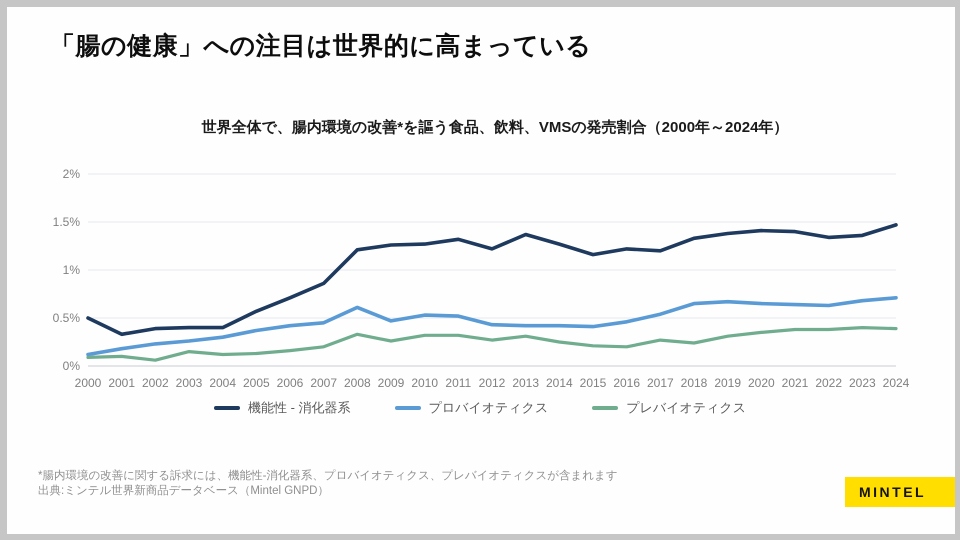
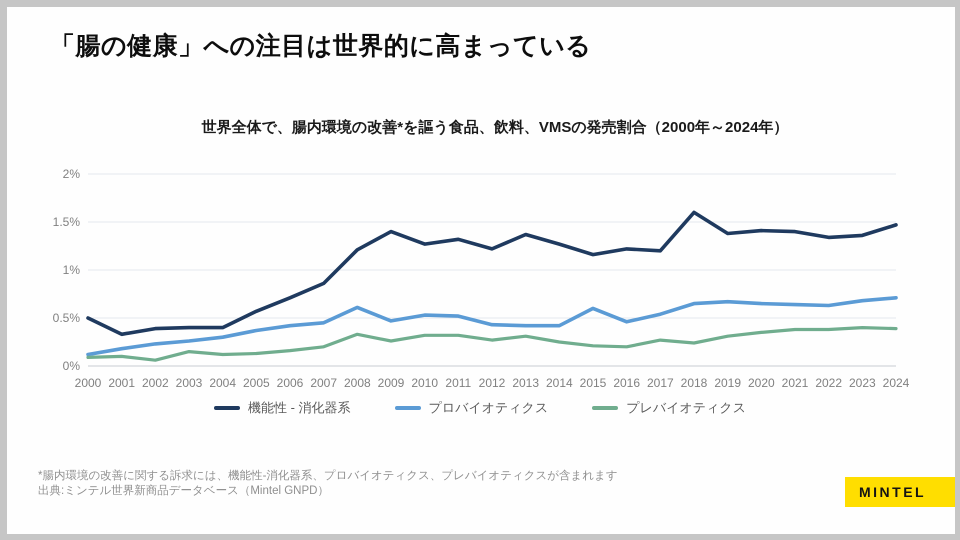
機能性 - 消化器系/2009: 1.3% -> 1.4%
プロバイオティクス/2015: 0.4% -> 0.6%
機能性 - 消化器系/2018: 1.3% -> 1.6%
